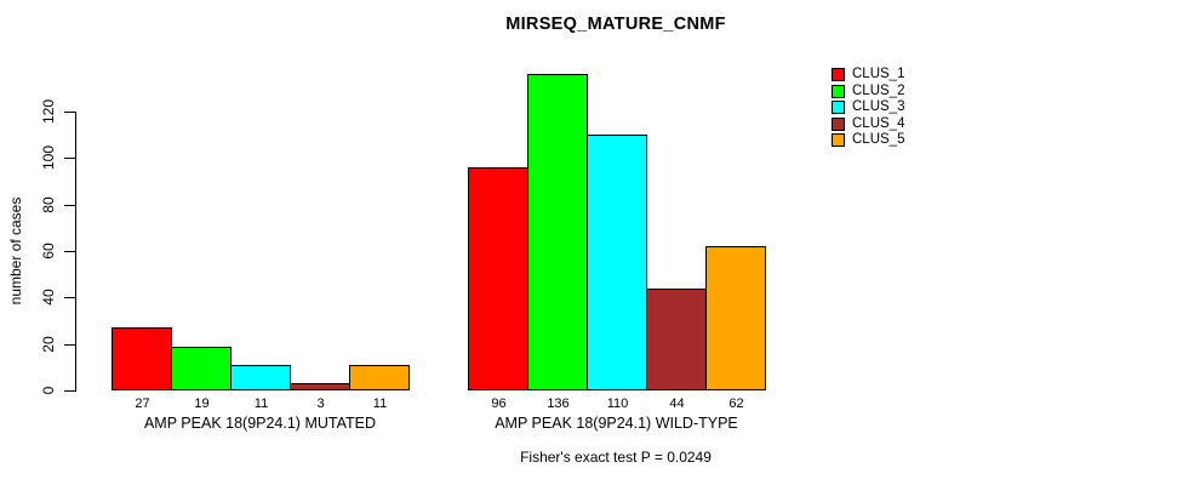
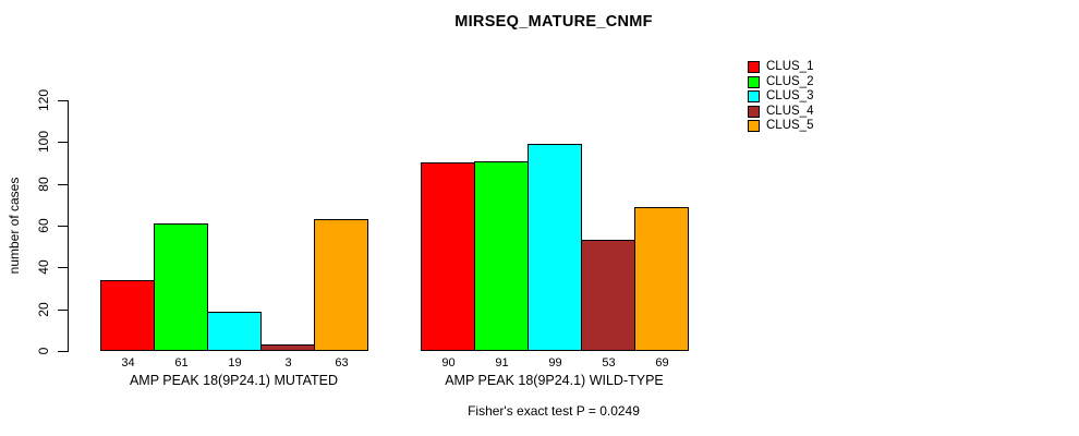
CLUS_1/AMP PEAK 18(9P24.1) MUTATED: 27 -> 34
CLUS_2/AMP PEAK 18(9P24.1) MUTATED: 19 -> 61
CLUS_3/AMP PEAK 18(9P24.1) MUTATED: 11 -> 19
CLUS_5/AMP PEAK 18(9P24.1) MUTATED: 11 -> 63
CLUS_1/AMP PEAK 18(9P24.1) WILD-TYPE: 96 -> 90
CLUS_2/AMP PEAK 18(9P24.1) WILD-TYPE: 136 -> 91
CLUS_3/AMP PEAK 18(9P24.1) WILD-TYPE: 110 -> 99
CLUS_4/AMP PEAK 18(9P24.1) WILD-TYPE: 44 -> 53
CLUS_5/AMP PEAK 18(9P24.1) WILD-TYPE: 62 -> 69
